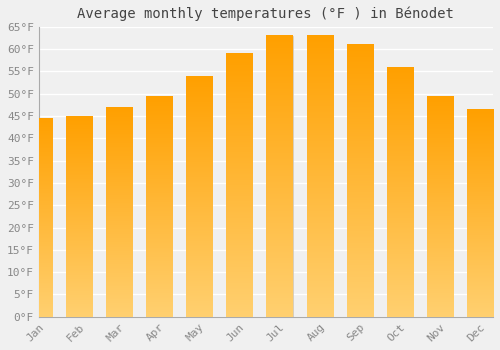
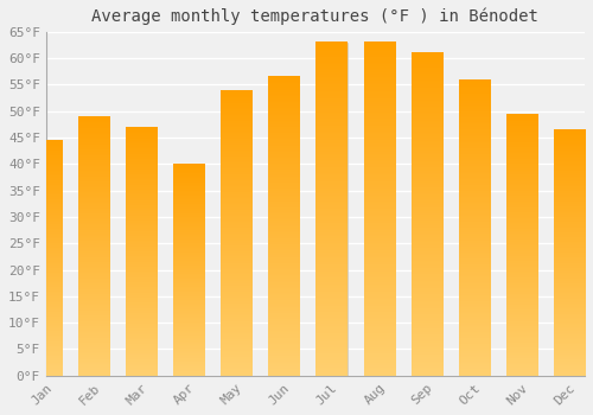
Feb: 45.0°F -> 49.0°F
Apr: 49.5°F -> 40.0°F
Jun: 59.0°F -> 56.5°F
